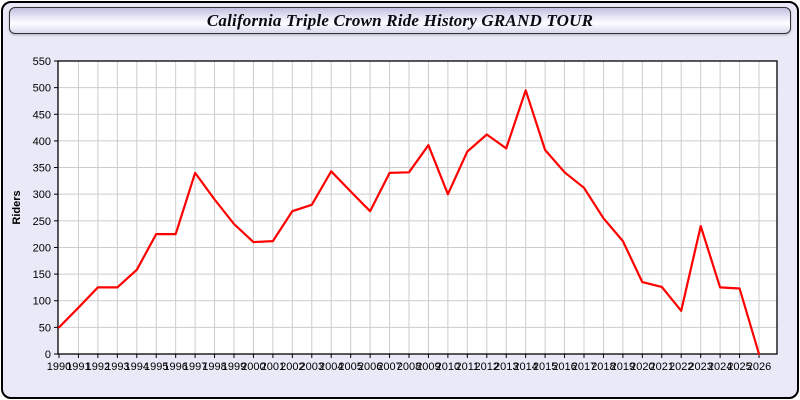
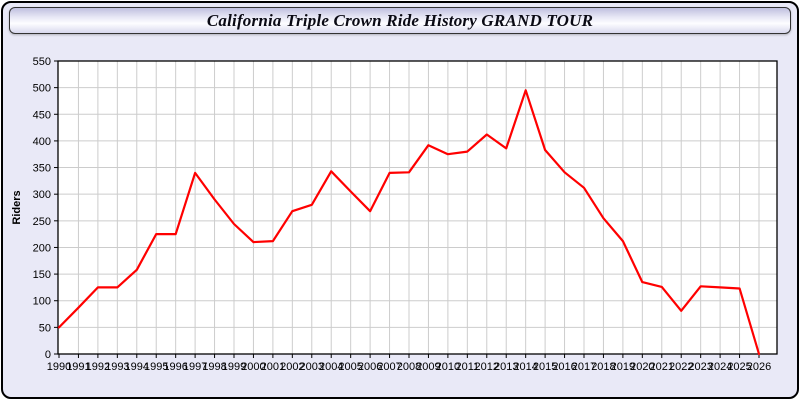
2010: 300 -> 380
2023: 240 -> 130
